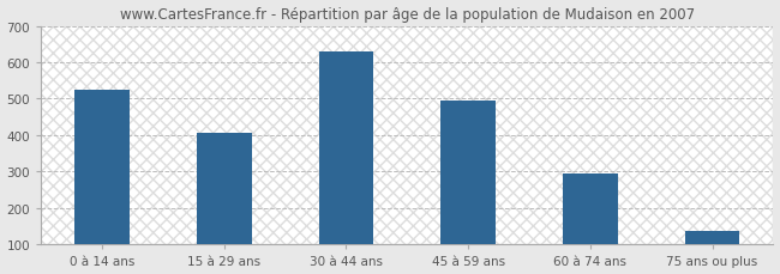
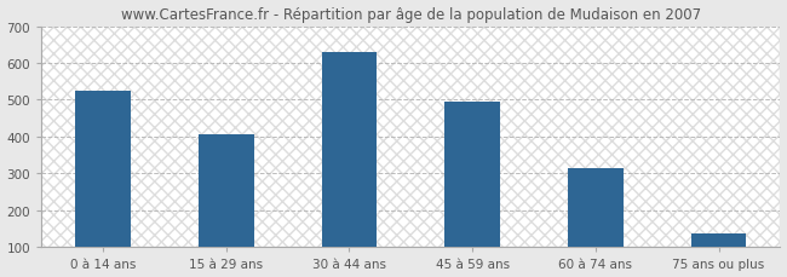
60 à 74 ans: 295 -> 315
